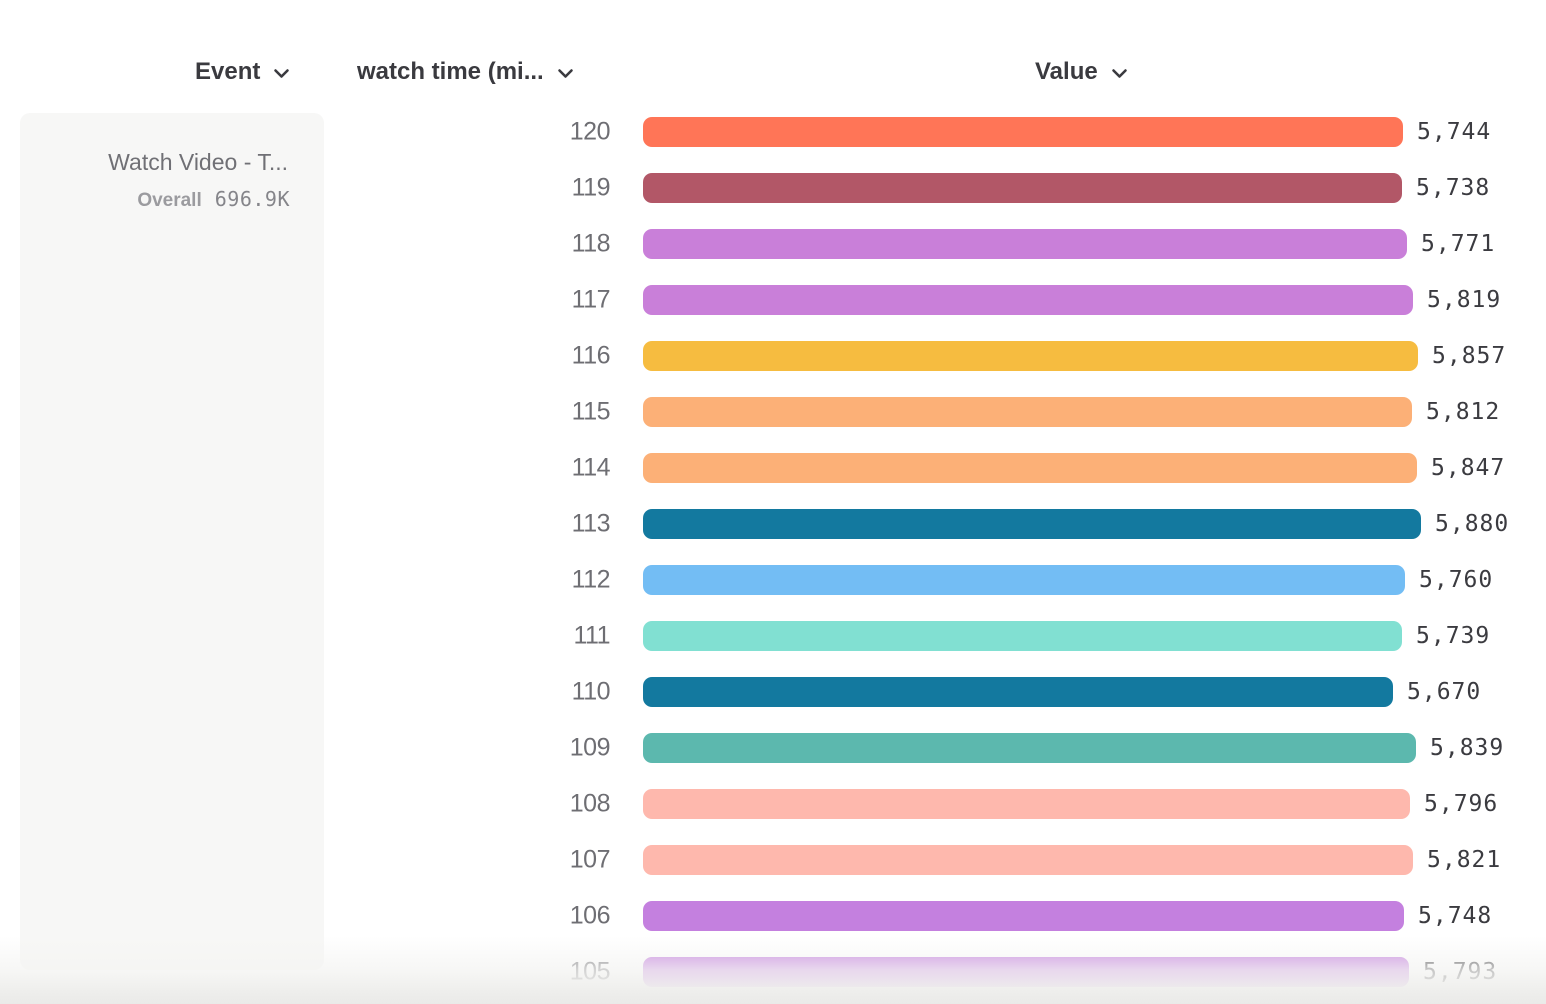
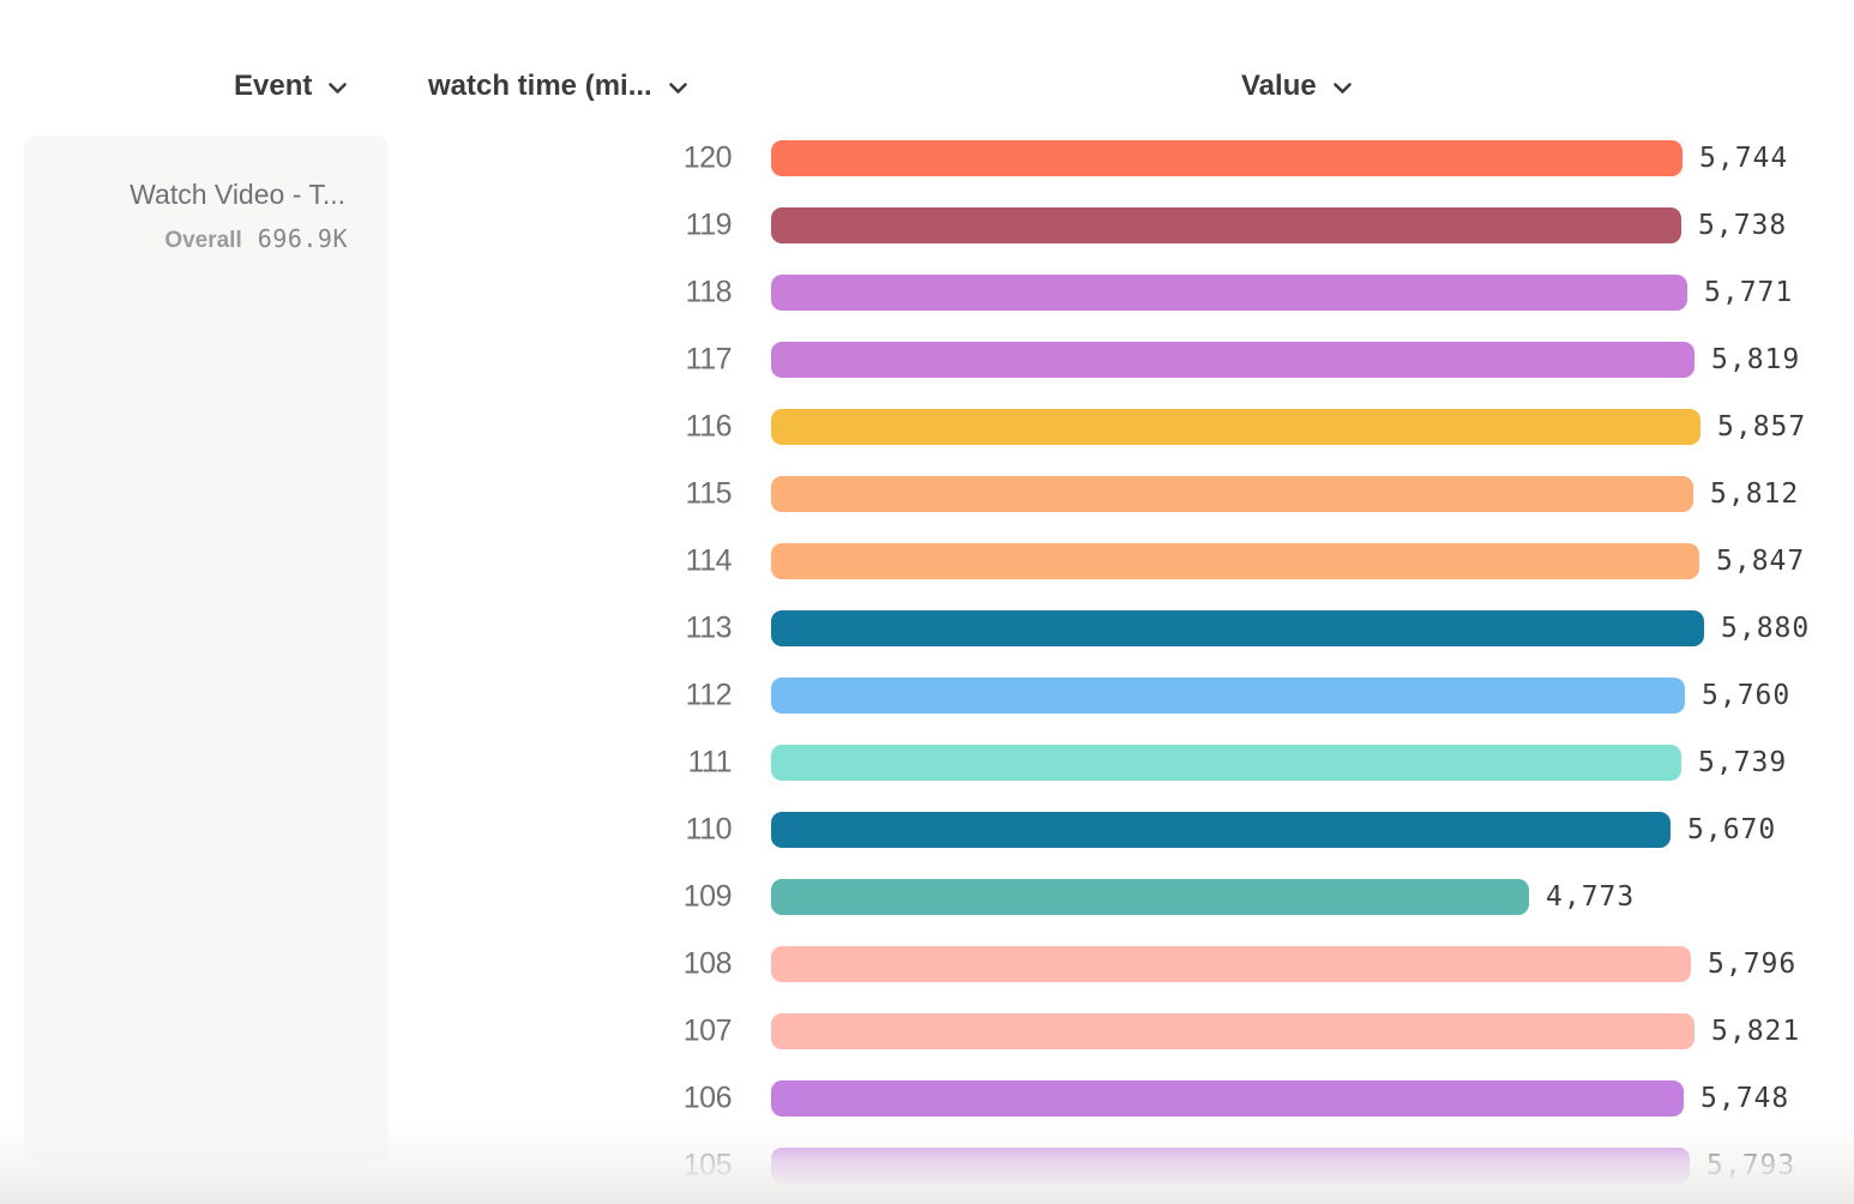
109: 5,839 -> 4,773
